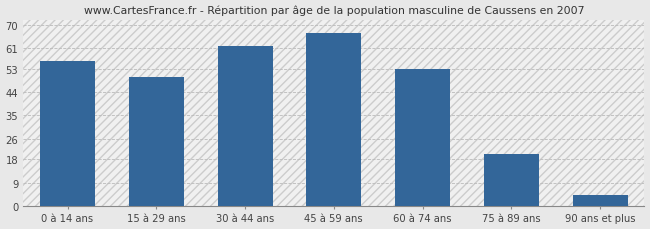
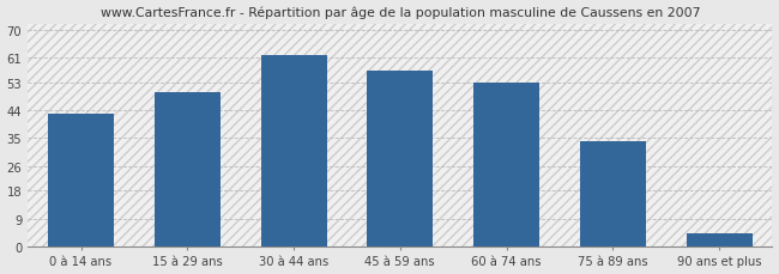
0 à 14 ans: 56 -> 43
45 à 59 ans: 67 -> 57
75 à 89 ans: 20 -> 34
